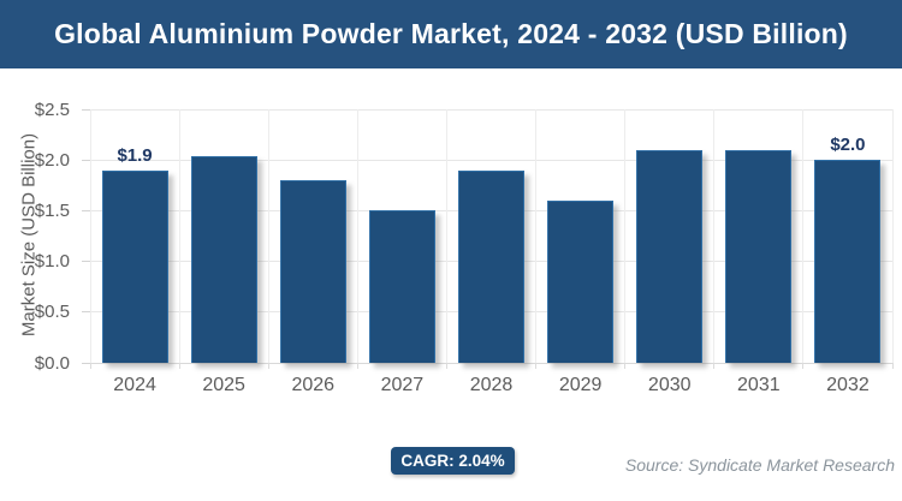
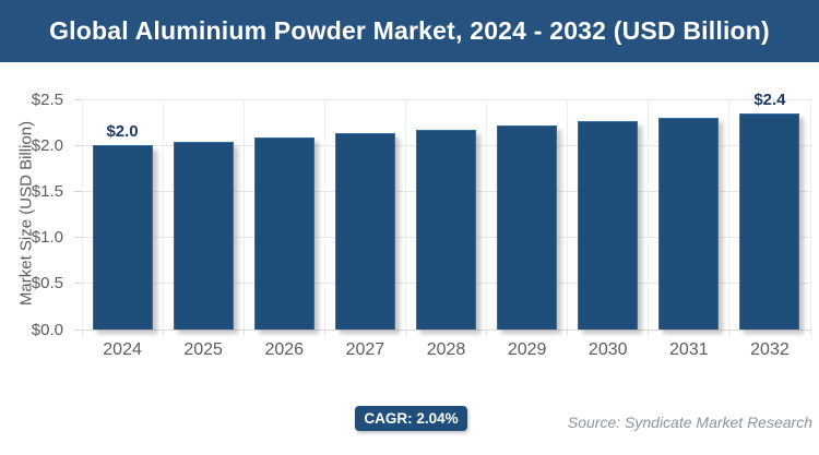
2024: $1.9 -> $2.0
2026: $1.8 -> $2.1
2027: $1.5 -> $2.1
2028: $1.9 -> $2.2
2029: $1.6 -> $2.2
2030: $2.1 -> $2.3
2031: $2.1 -> $2.3
2032: $2.0 -> $2.4
